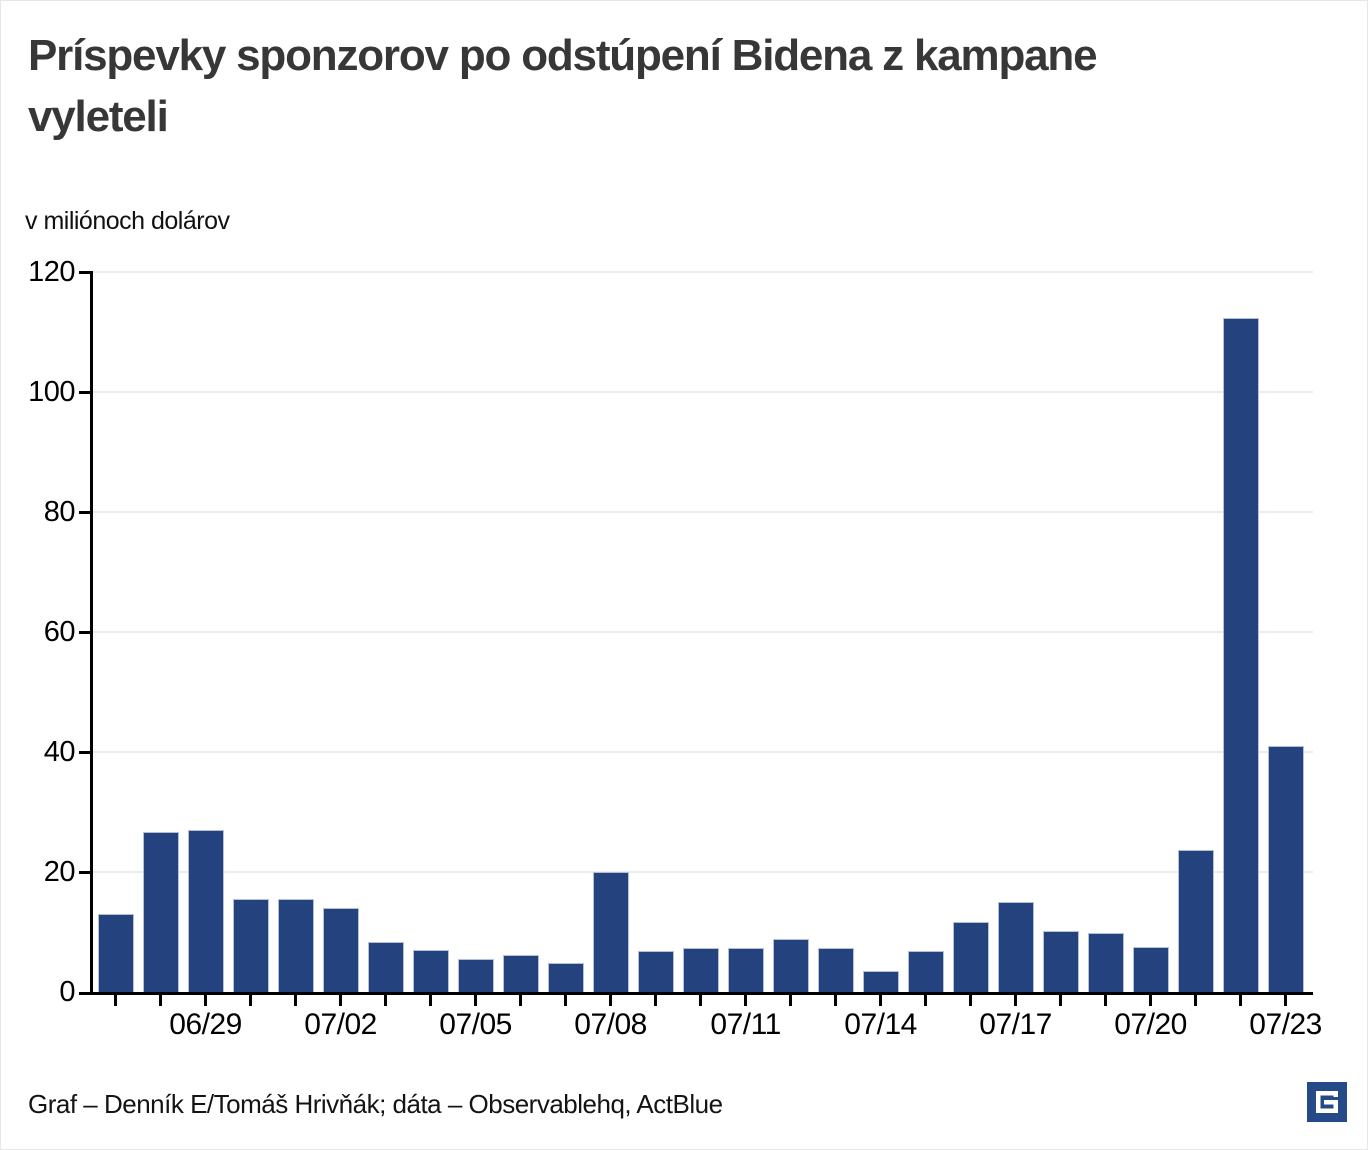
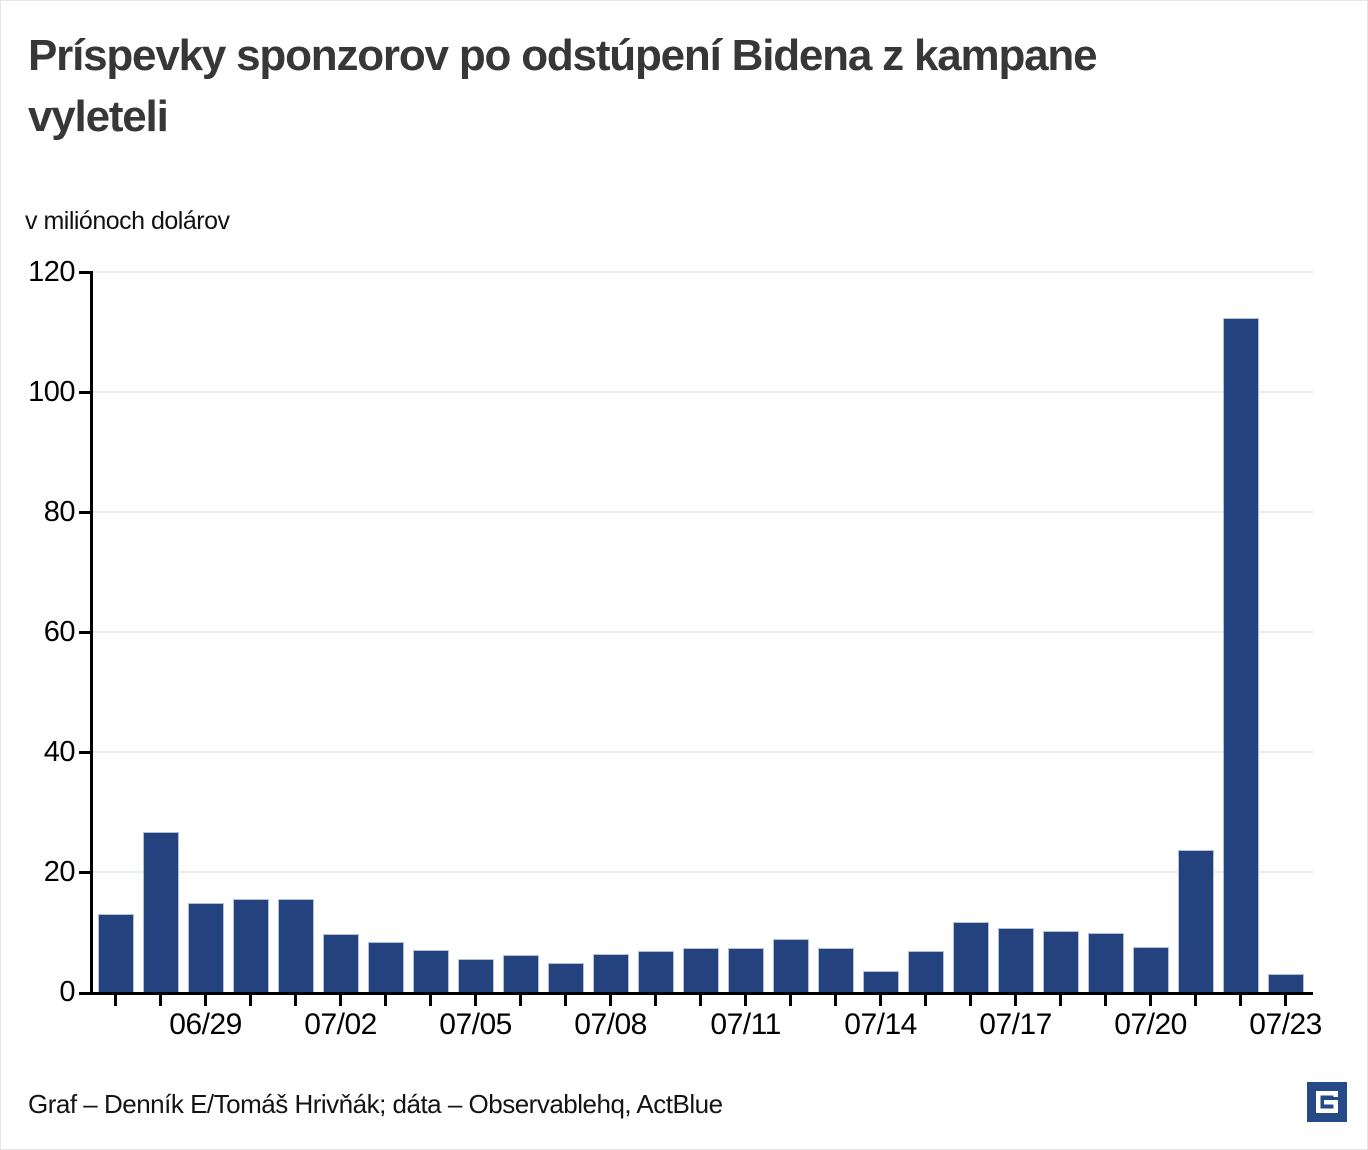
06/29: 27 -> 15
07/02: 14 -> 10
07/08: 20 -> 6
07/17: 15 -> 11
07/23: 41 -> 3
